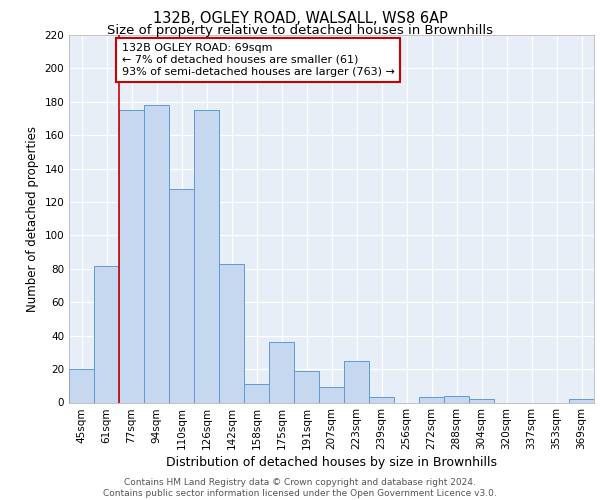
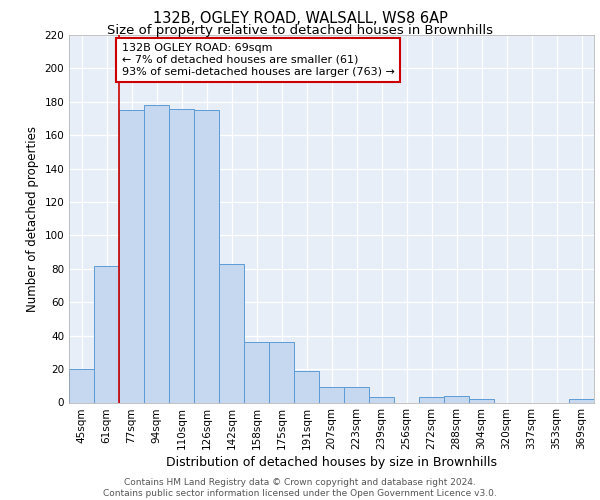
110sqm: 128 -> 176
158sqm: 11 -> 36
223sqm: 25 -> 9
